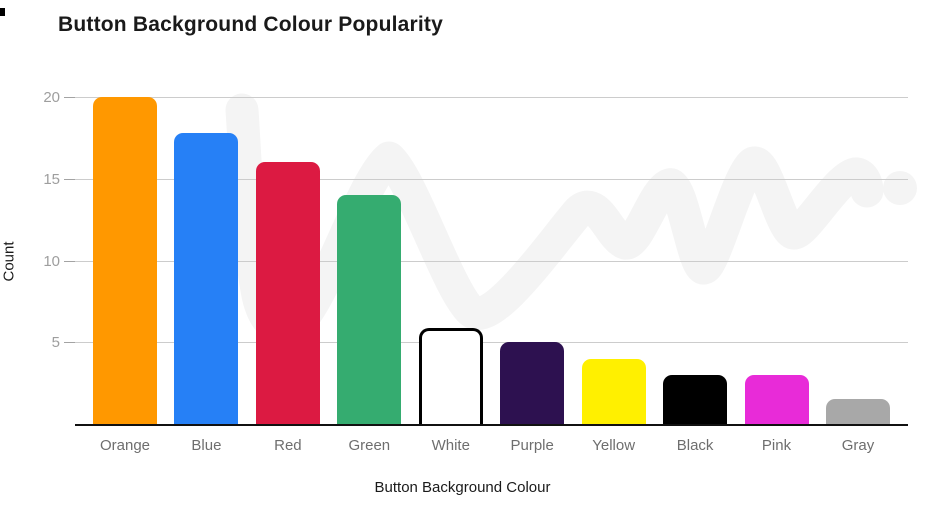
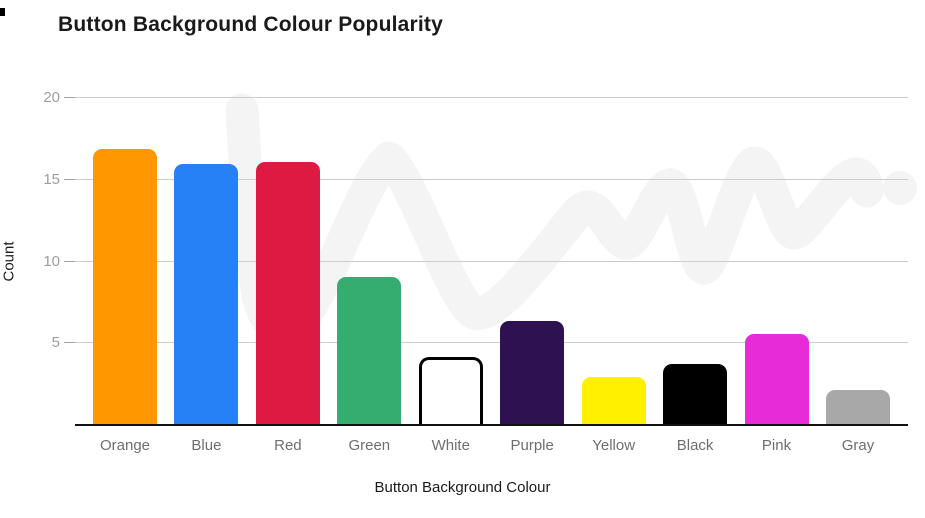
Orange: 20.0 -> 16.8
Blue: 17.8 -> 15.9
Green: 14.0 -> 9.0
White: 5.9 -> 4.1
Purple: 5.0 -> 6.3
Yellow: 4.0 -> 2.9
Black: 3.0 -> 3.7
Pink: 3.0 -> 5.5
Gray: 1.5 -> 2.1
